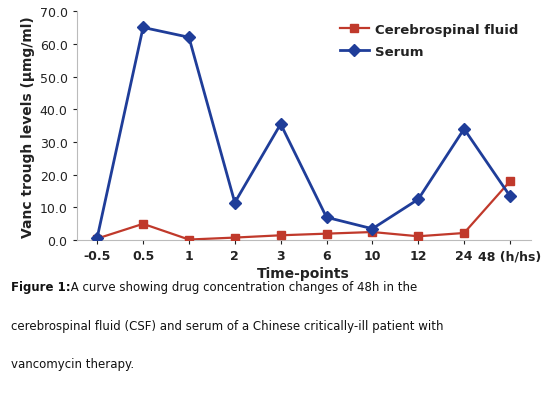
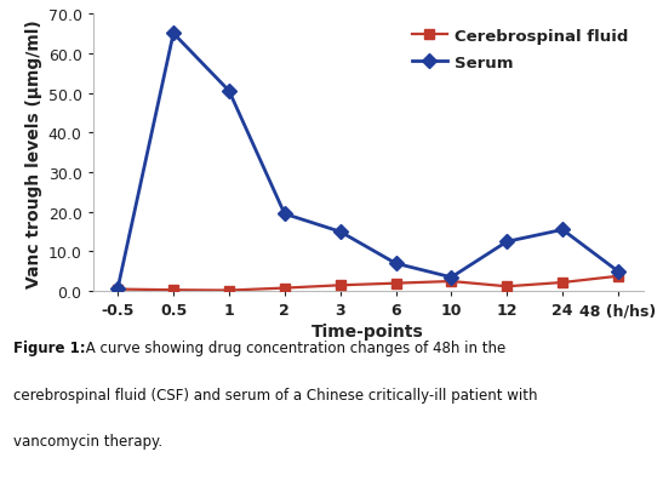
Cerebrospinal fluid/0.5: 5.0 -> 0.3
Serum/1: 62.0 -> 50.5
Serum/2: 11.5 -> 19.5
Serum/3: 35.5 -> 15.0
Serum/24: 34.0 -> 15.5
Cerebrospinal fluid/48 (h/hs): 18.0 -> 3.8
Serum/48 (h/hs): 13.5 -> 5.0
